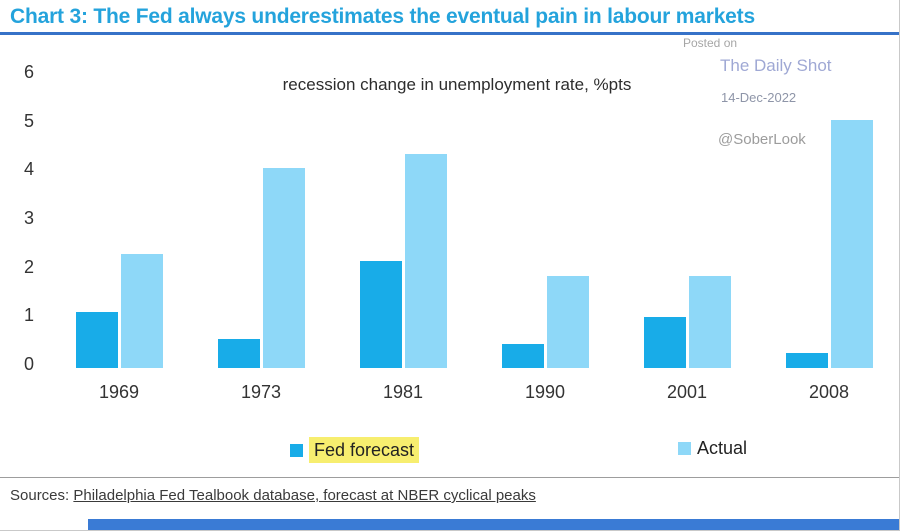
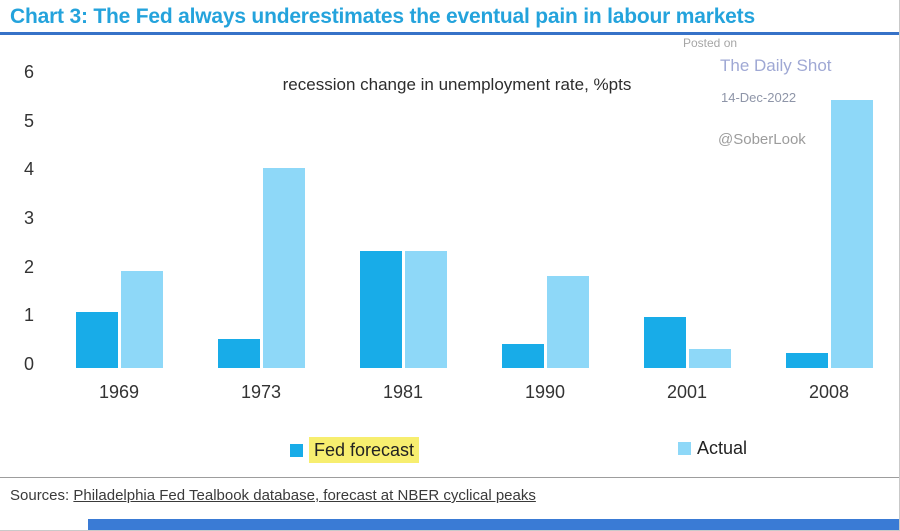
Actual/1969: 2.4 -> 2.0
Fed forecast/1981: 2.2 -> 2.4
Actual/1981: 4.4 -> 2.4
Actual/2001: 1.9 -> 0.4
Actual/2008: 5.1 -> 5.5
